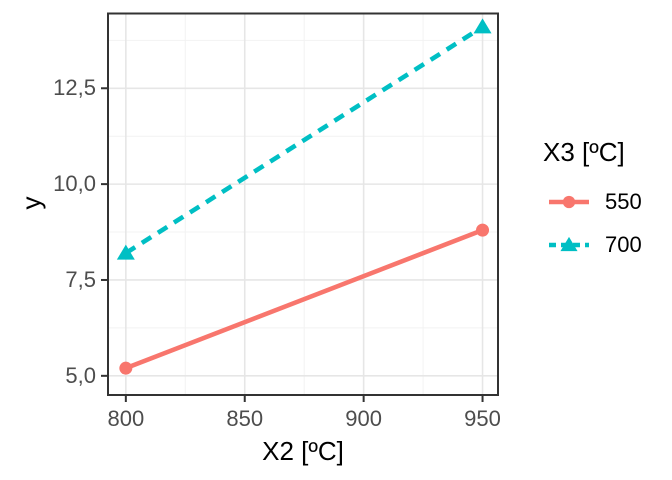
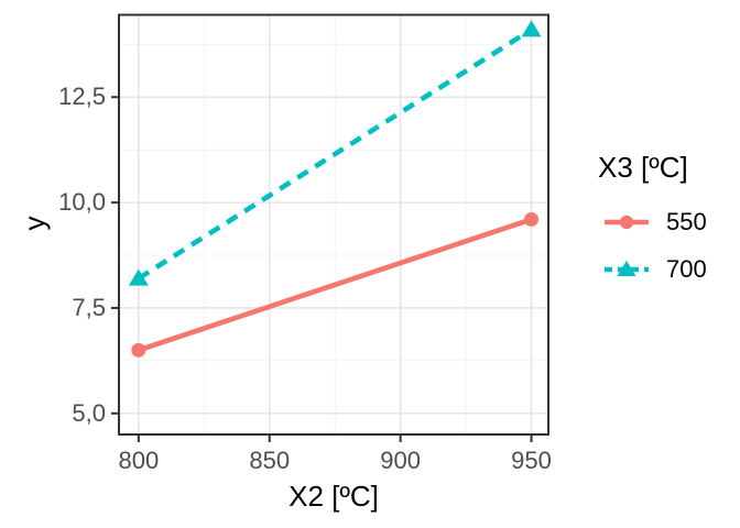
550/800: 5,2 -> 6,5
550/950: 8,8 -> 9,6
